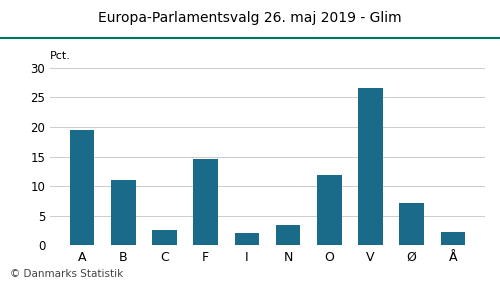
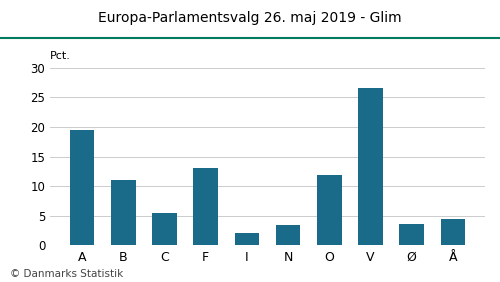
C: 2.6 -> 5.4
F: 14.6 -> 13.0
Ø: 7.2 -> 3.6
Å: 2.2 -> 4.5
